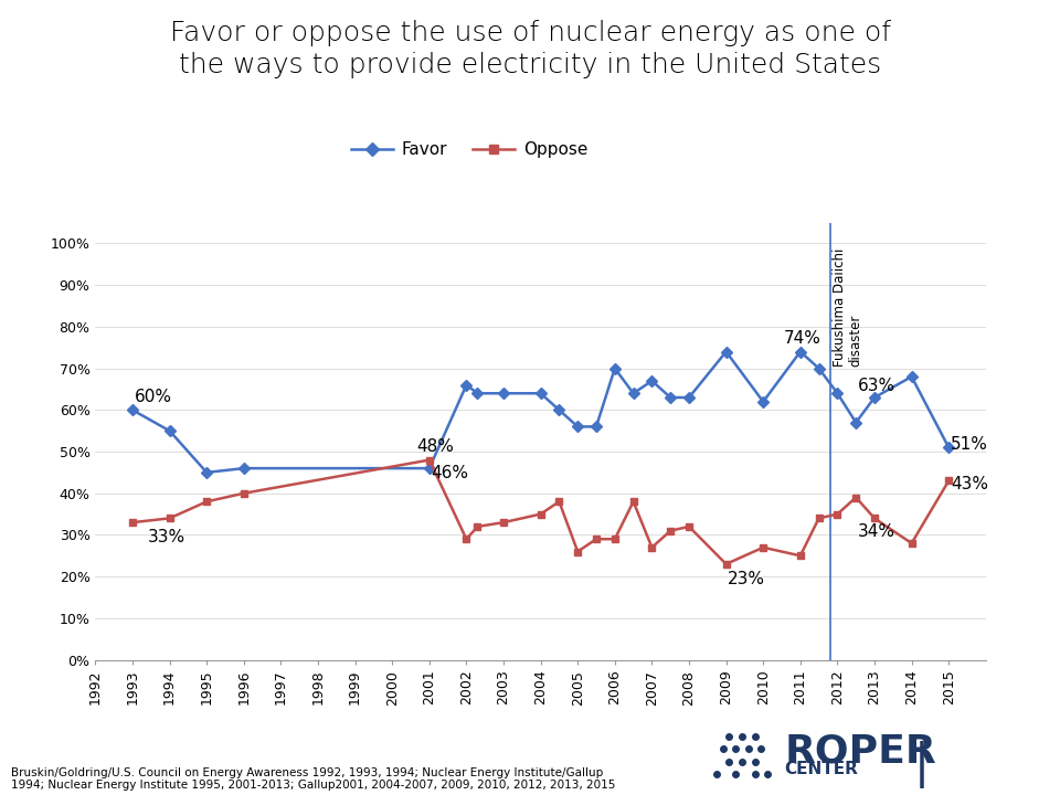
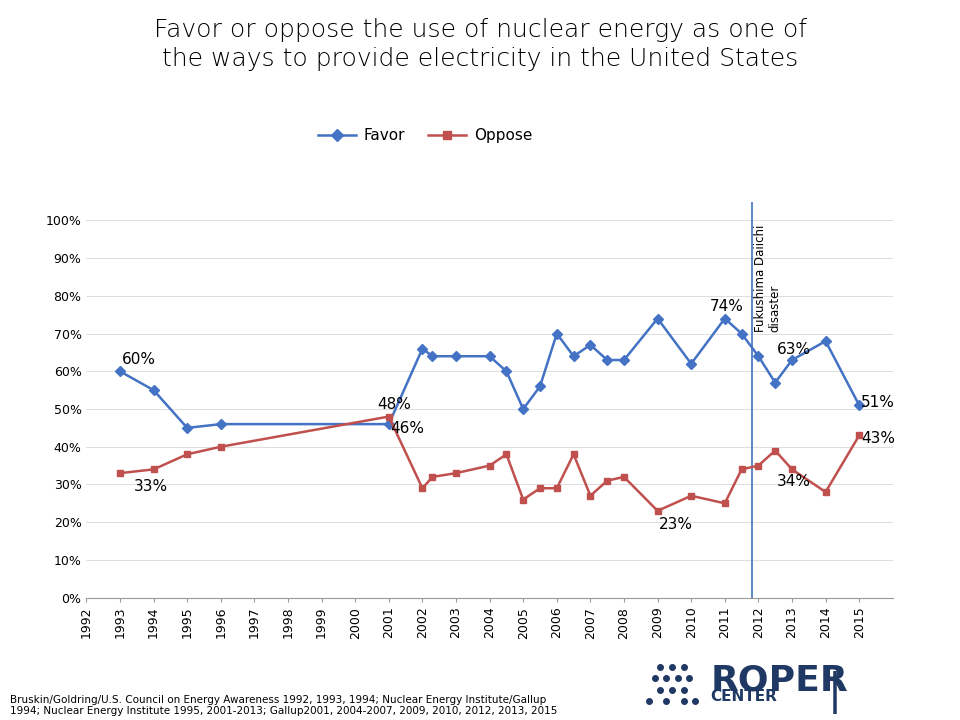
Favor/2005: 56% -> 50%
